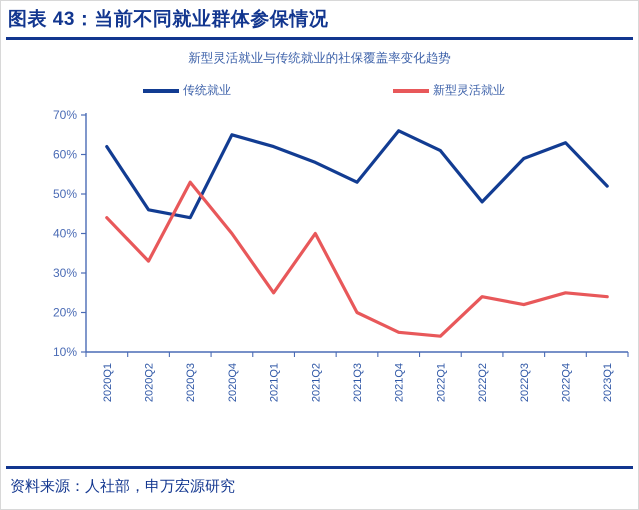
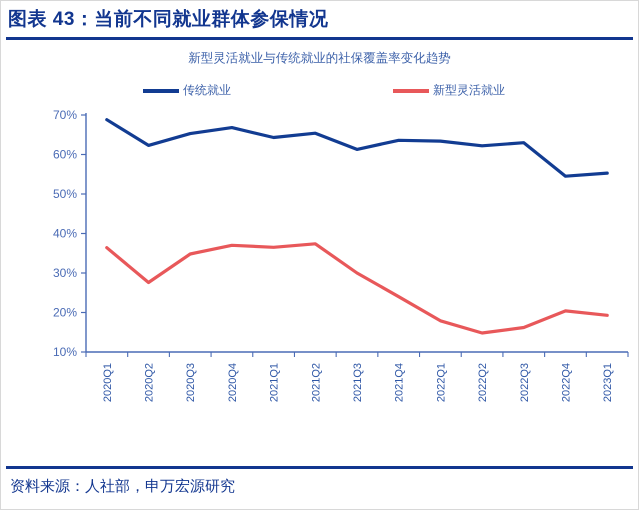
传统就业/2020Q1: 62% -> 69%
新型灵活就业/2020Q1: 44% -> 36%
传统就业/2020Q2: 46% -> 62%
新型灵活就业/2020Q2: 33% -> 28%
传统就业/2020Q3: 44% -> 65%
新型灵活就业/2020Q3: 53% -> 35%
传统就业/2020Q4: 65% -> 67%
新型灵活就业/2020Q4: 40% -> 37%
传统就业/2021Q1: 62% -> 64%
新型灵活就业/2021Q1: 25% -> 36%
传统就业/2021Q2: 58% -> 65%
新型灵活就业/2021Q2: 40% -> 37%
传统就业/2021Q3: 53% -> 61%
新型灵活就业/2021Q3: 20% -> 30%
传统就业/2021Q4: 66% -> 64%
新型灵活就业/2021Q4: 15% -> 24%
传统就业/2022Q1: 61% -> 63%
新型灵活就业/2022Q1: 14% -> 18%
传统就业/2022Q2: 48% -> 62%
新型灵活就业/2022Q2: 24% -> 15%
传统就业/2022Q3: 59% -> 63%
新型灵活就业/2022Q3: 22% -> 16%
传统就业/2022Q4: 63% -> 54%
新型灵活就业/2022Q4: 25% -> 20%
传统就业/2023Q1: 52% -> 55%
新型灵活就业/2023Q1: 24% -> 19%
